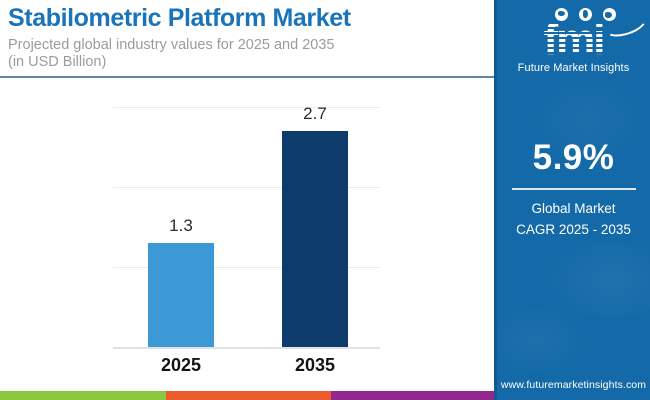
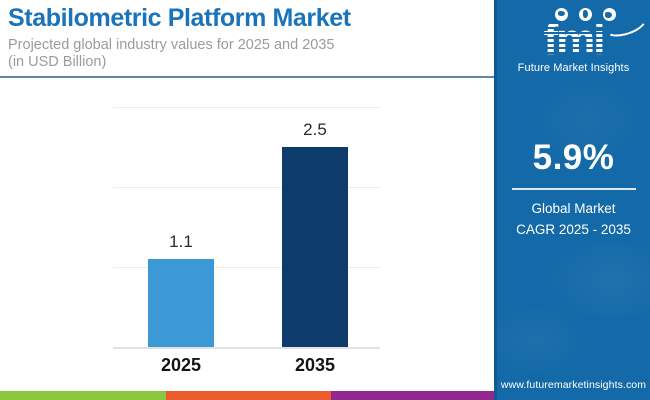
2025: 1.3 -> 1.1
2035: 2.7 -> 2.5
